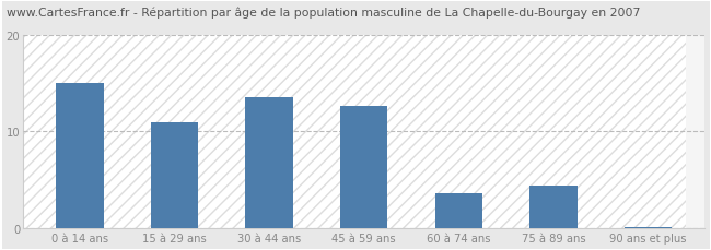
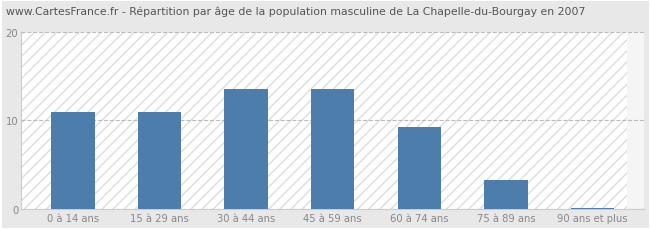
0 à 14 ans: 15.0 -> 11.0
45 à 59 ans: 12.6 -> 13.5
60 à 74 ans: 3.6 -> 9.3
75 à 89 ans: 4.4 -> 3.3
